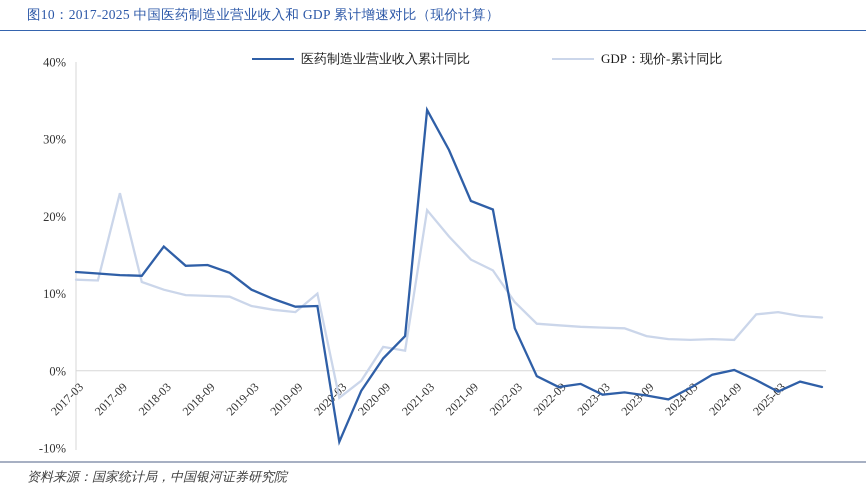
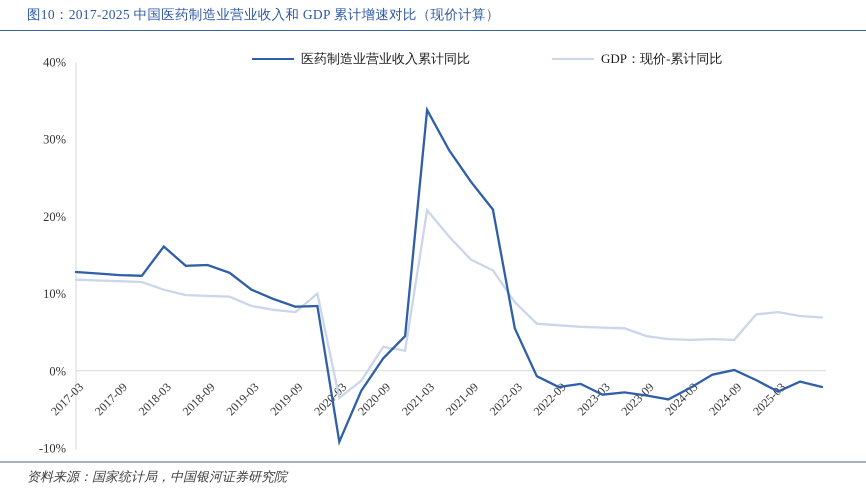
GDP：现价-累计同比/2017-09: 23% -> 12%
医药制造业营业收入累计同比/2021-09: 22% -> 24%
